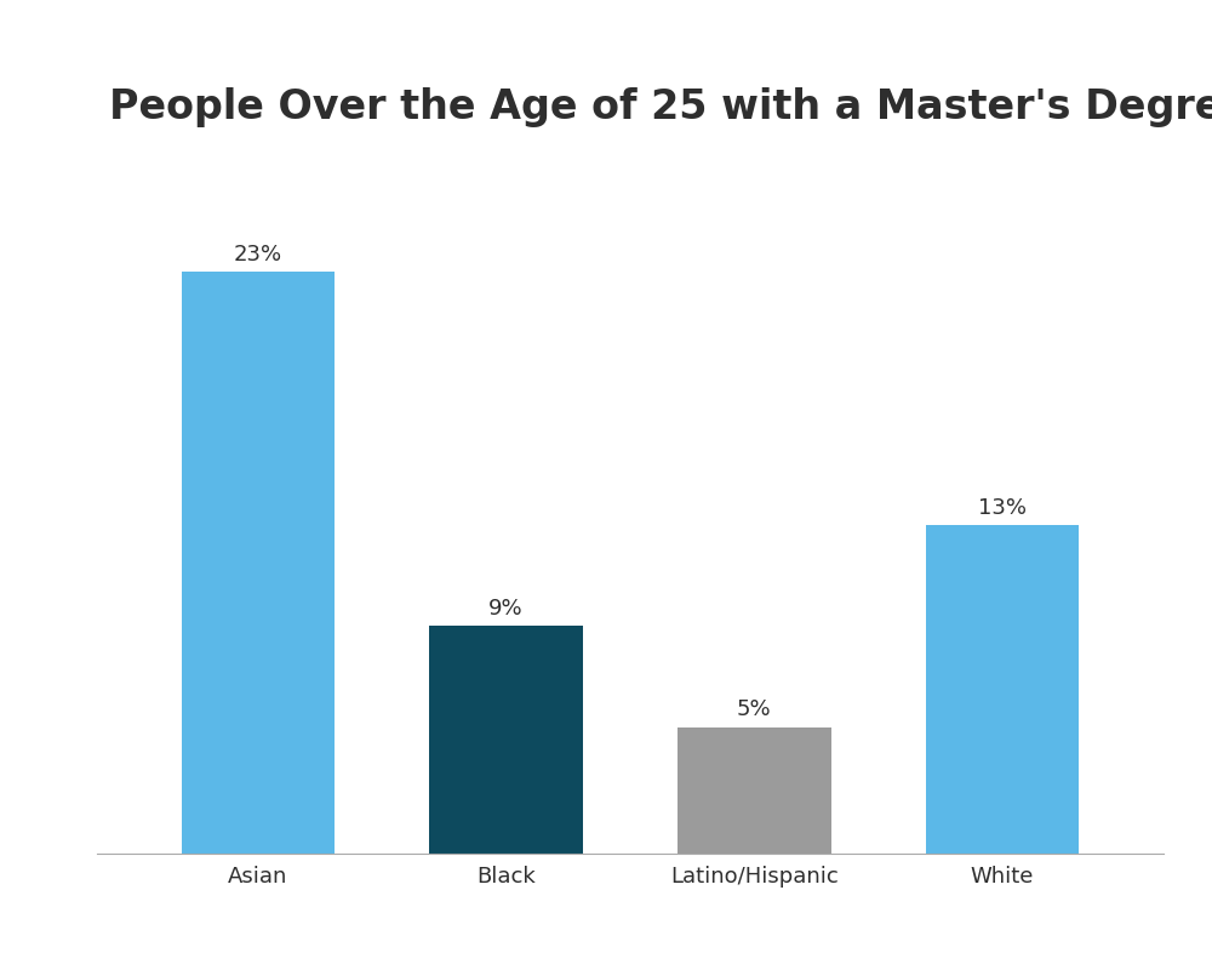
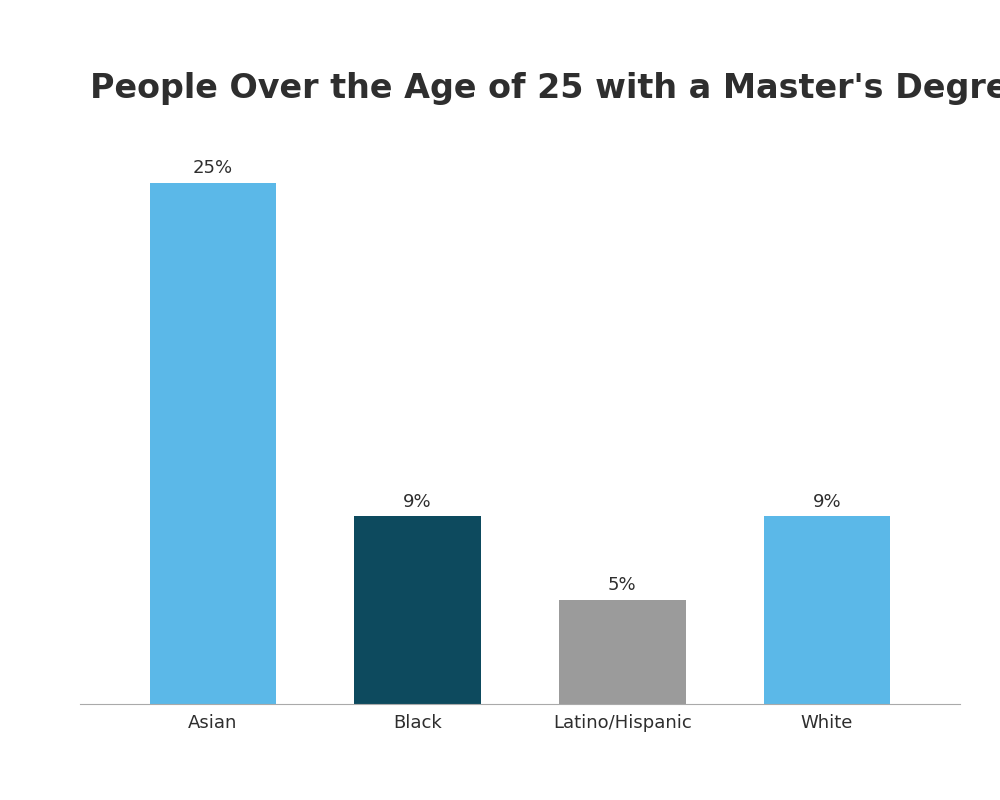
Asian: 23% -> 25%
White: 13% -> 9%
